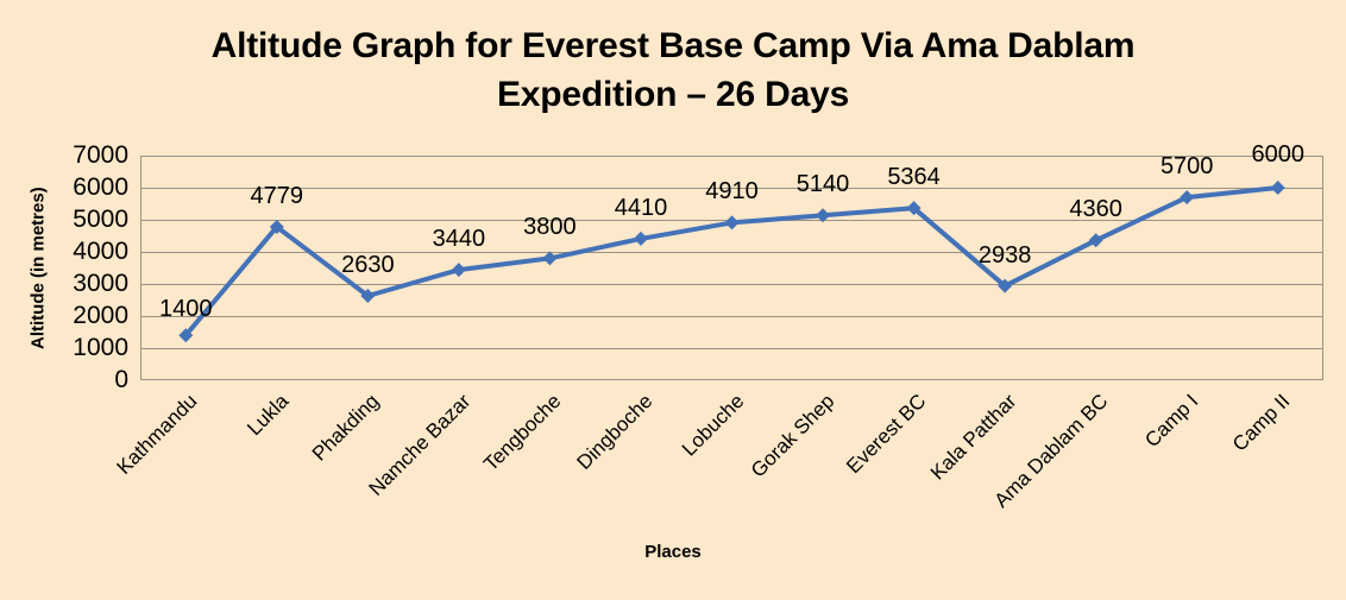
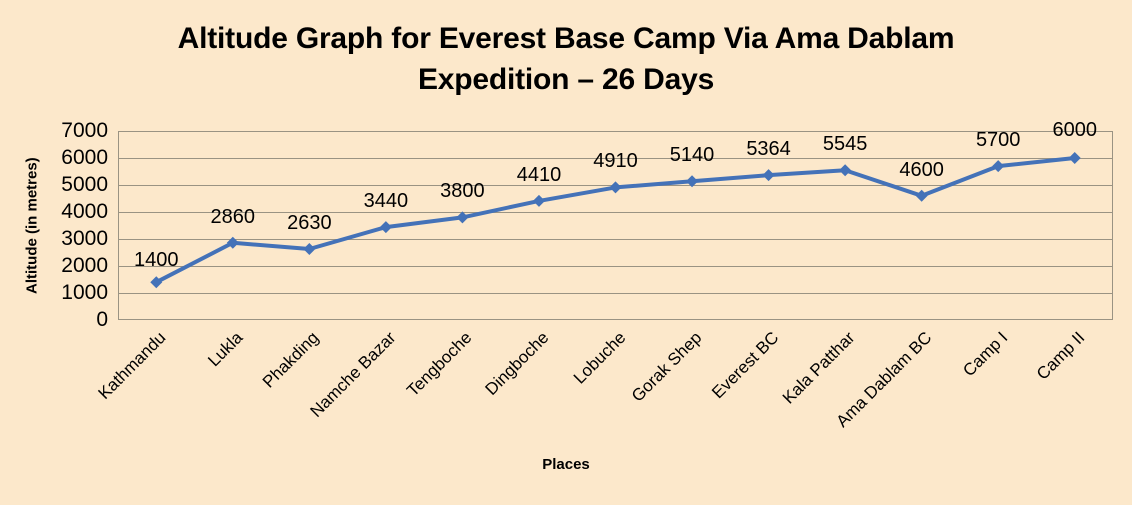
Lukla: 4779 -> 2860
Kala Patthar: 2938 -> 5545
Ama Dablam BC: 4360 -> 4600
